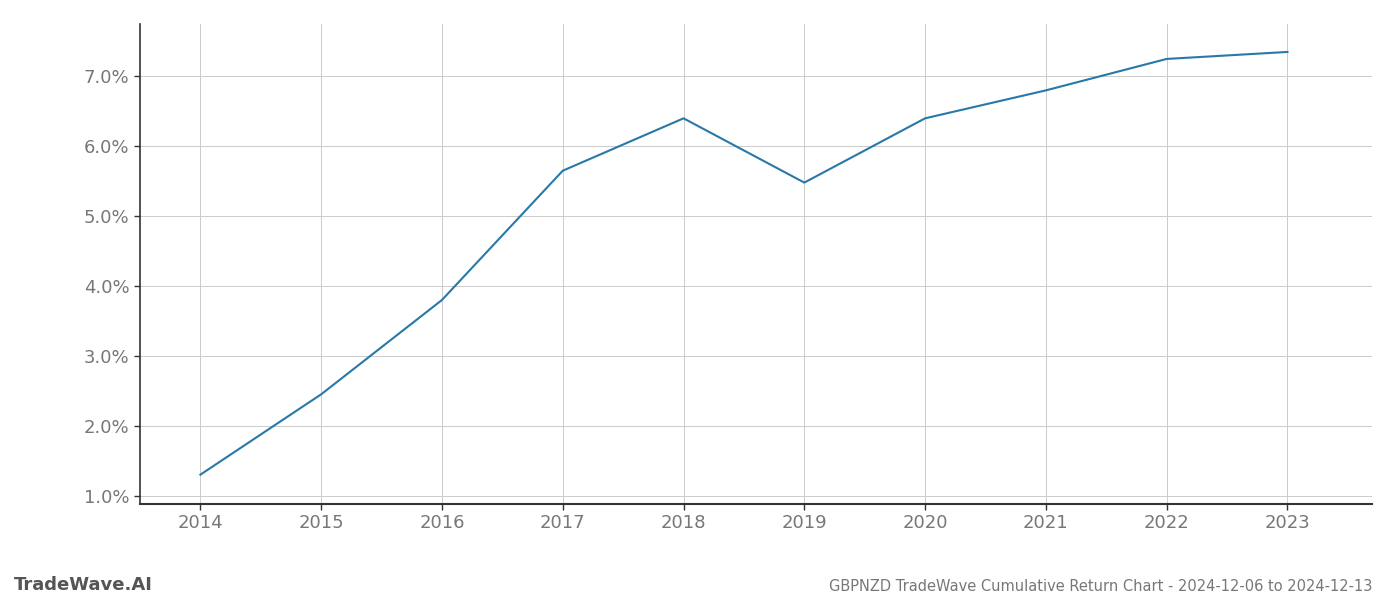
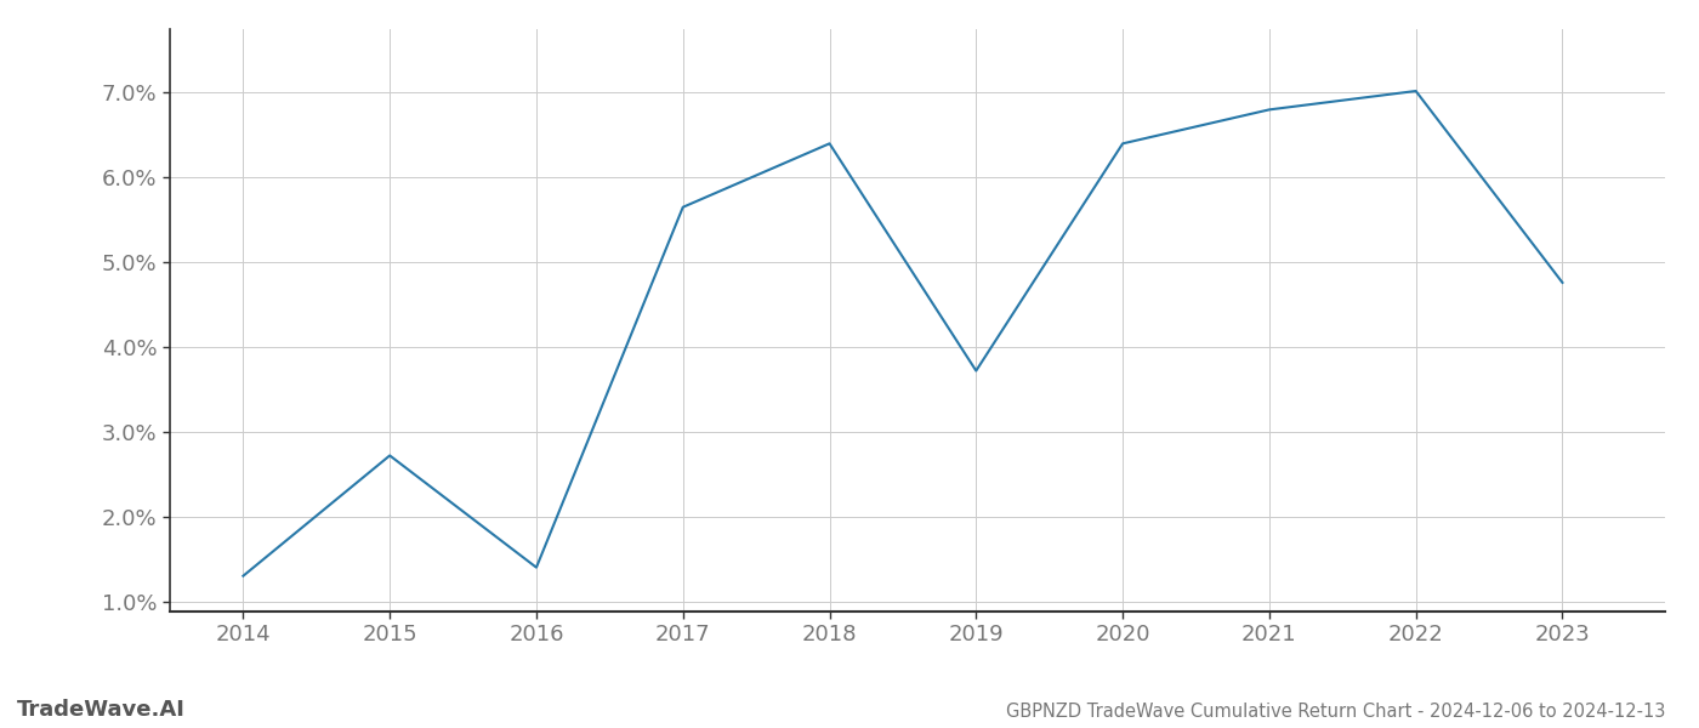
2015: 2.45% -> 2.72%
2016: 3.80% -> 1.40%
2019: 5.48% -> 3.72%
2022: 7.25% -> 7.02%
2023: 7.35% -> 4.76%
